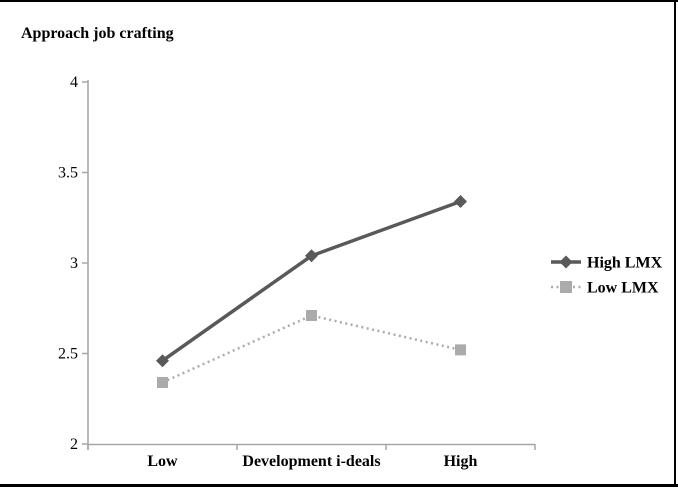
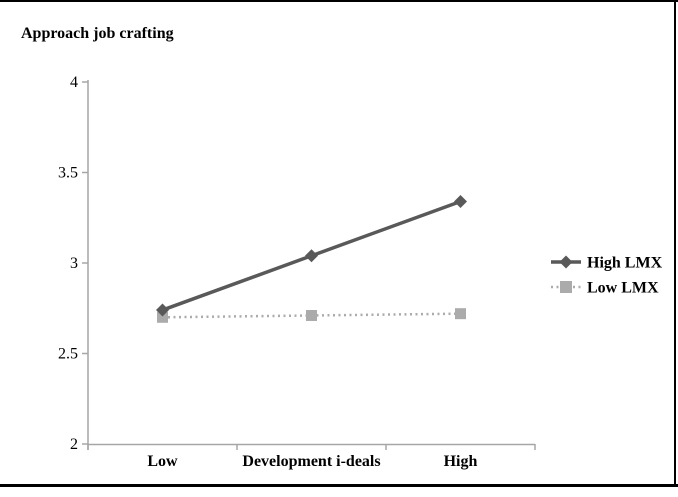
High LMX/Low: 2.46 -> 2.74
Low LMX/Low: 2.34 -> 2.70
Low LMX/High: 2.52 -> 2.72
